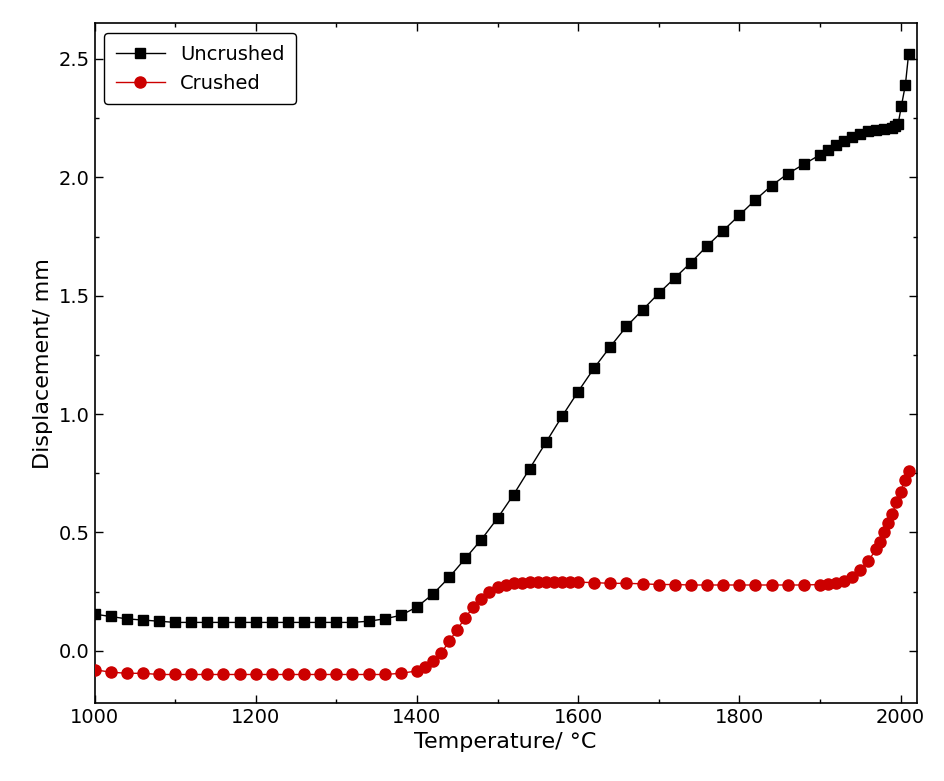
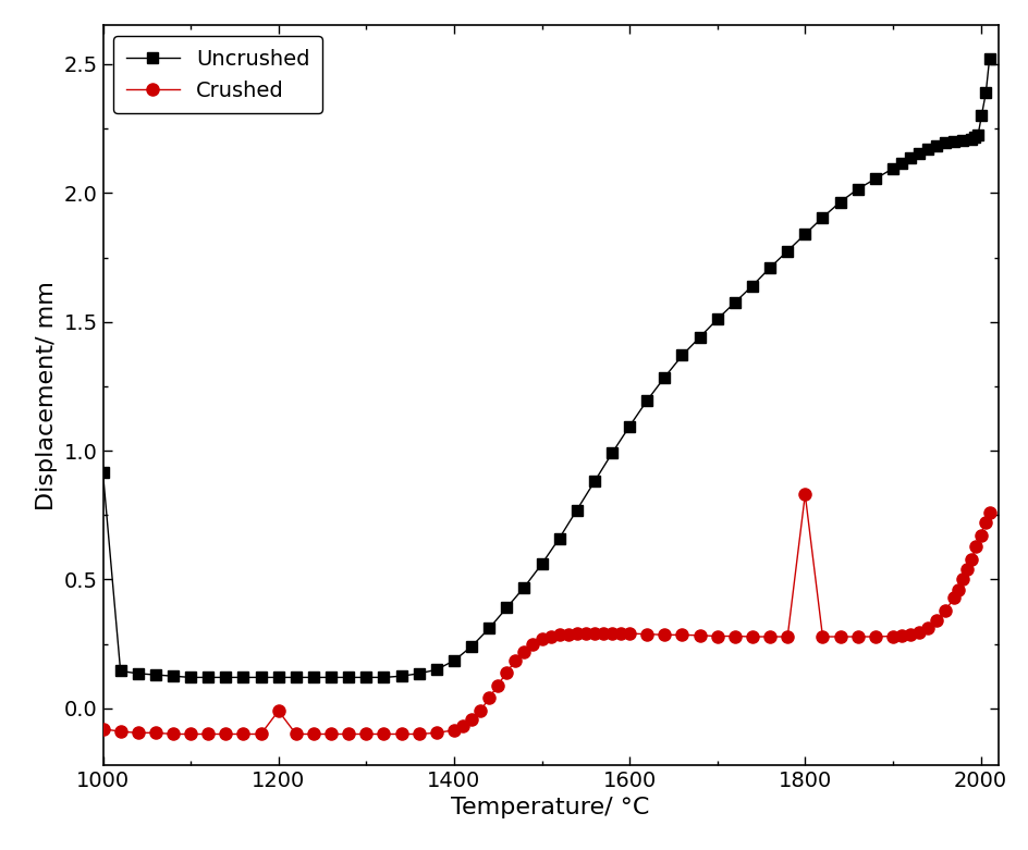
Uncrushed/1000: 0.155 -> 0.915
Crushed/1200: -0.100 -> -0.010
Crushed/1800: 0.278 -> 0.830
